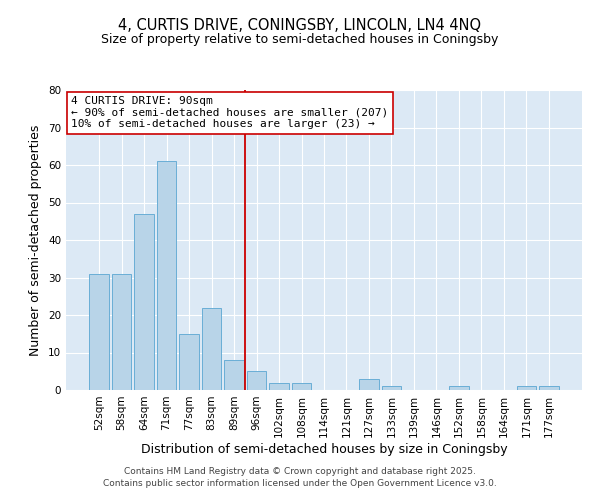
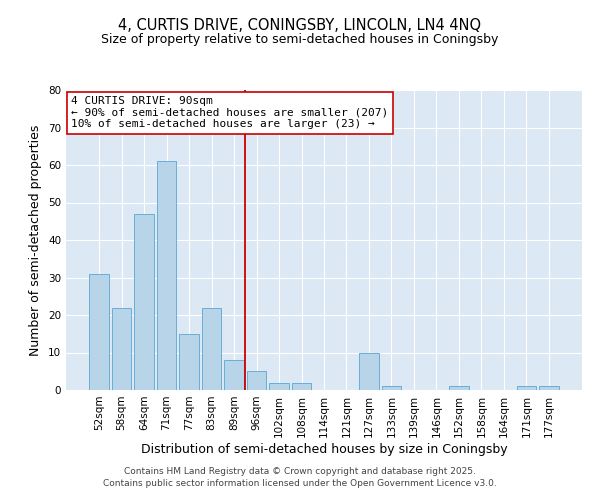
58sqm: 31 -> 22
127sqm: 3 -> 10
